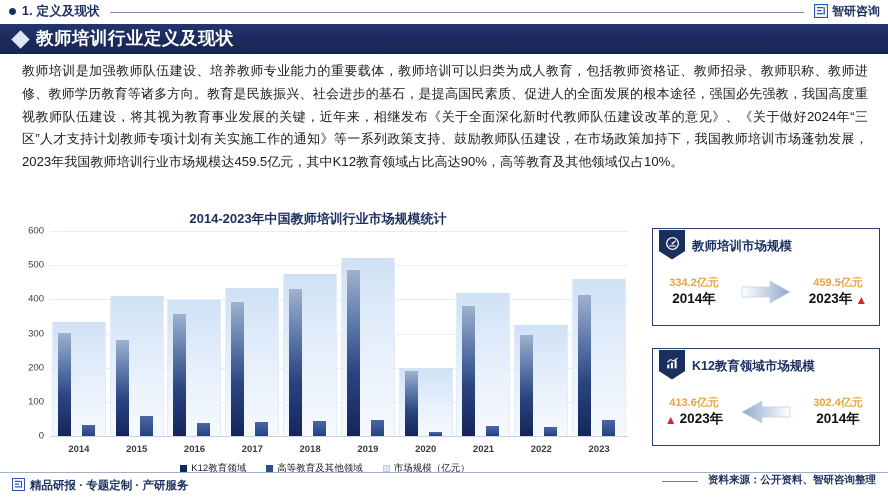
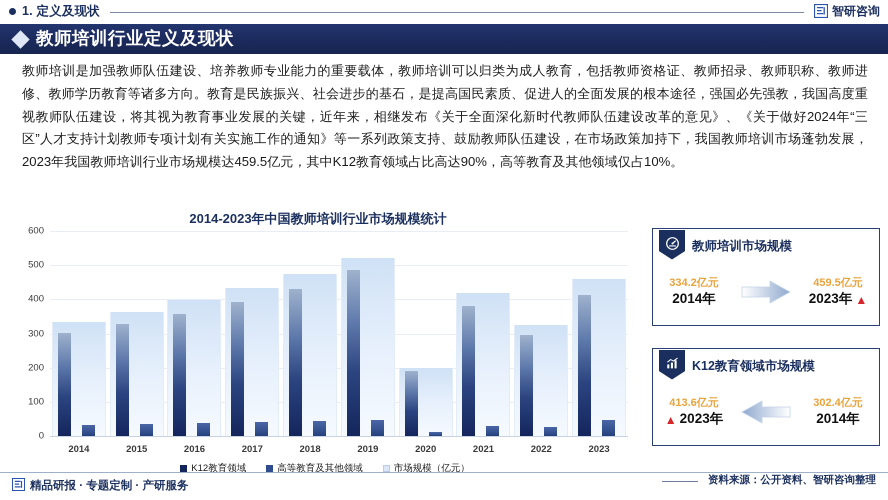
K12教育领域/2015: 280 -> 330
高等教育及其他领域/2015: 60 -> 40
市场规模（亿元）/2015: 410 -> 360
